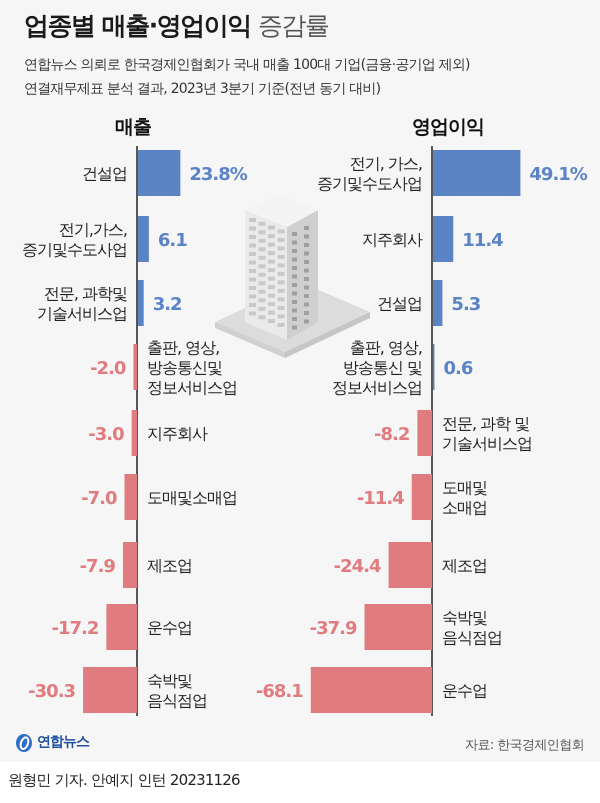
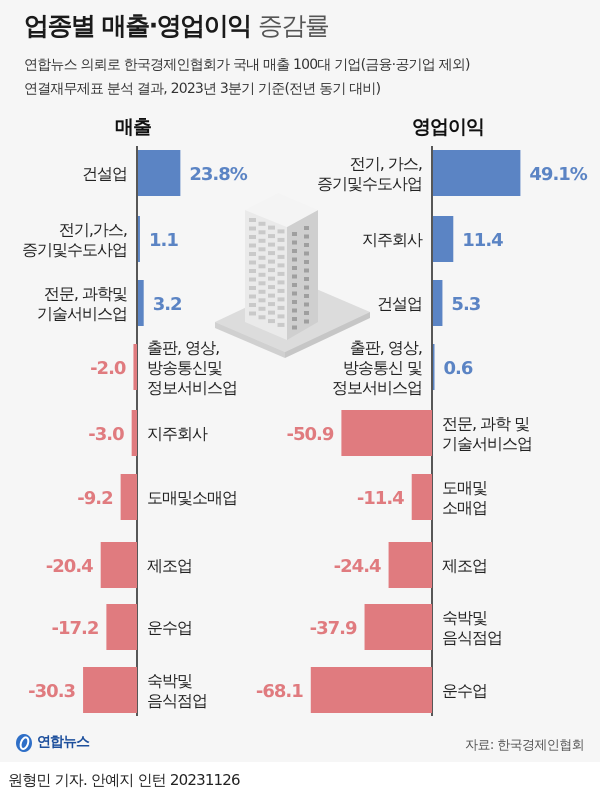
매출/전기,가스, 증기및수도사업: 6.1 -> 1.1
매출/도매및소매업: -7.0 -> -9.2
매출/제조업: -7.9 -> -20.4
영업이익/전문, 과학 및 기술서비스업: -8.2 -> -50.9
